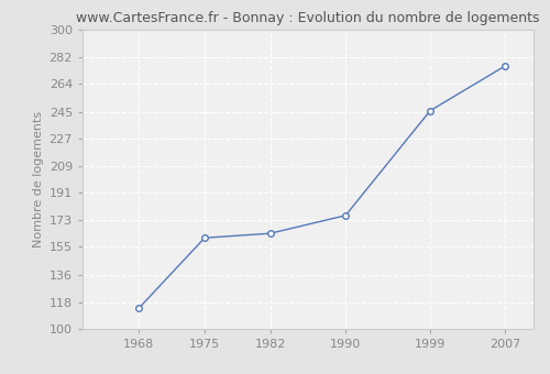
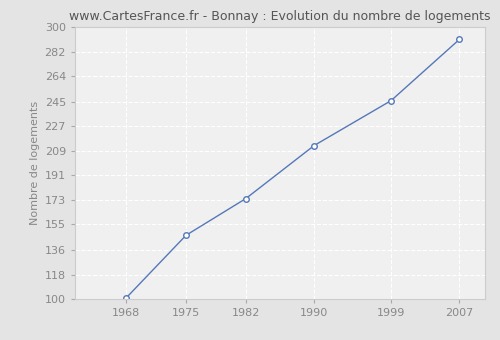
1968: 114 -> 101
1975: 161 -> 147
1982: 164 -> 174
1990: 176 -> 213
2007: 276 -> 291
